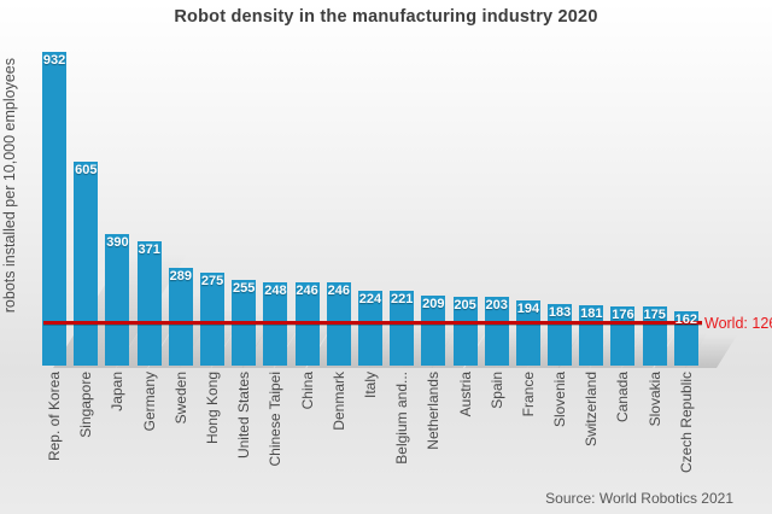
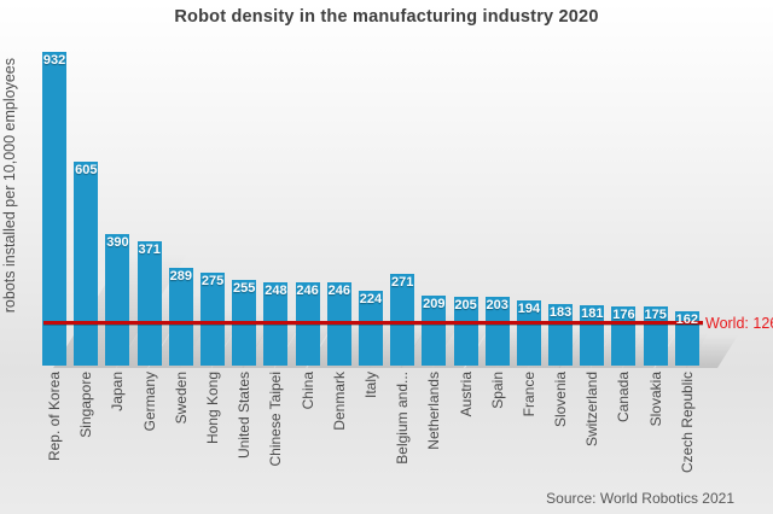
Belgium and...: 221 -> 271
